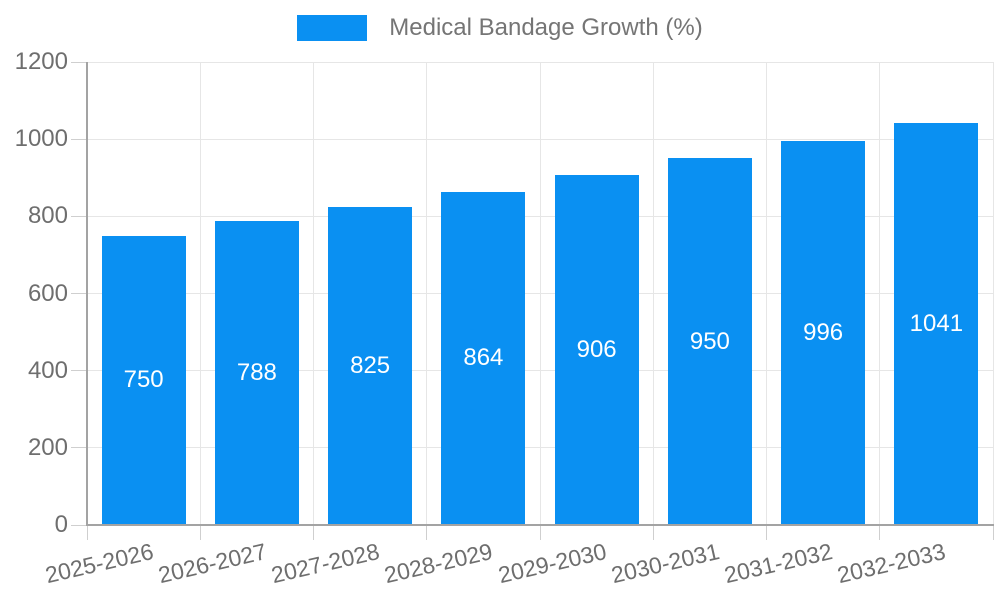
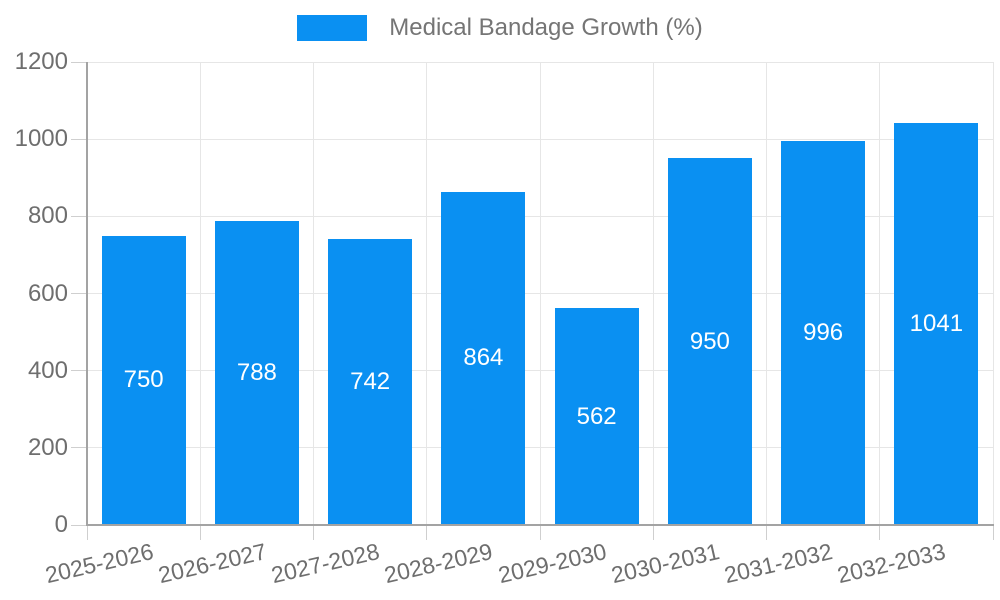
2027-2028: 825 -> 742
2029-2030: 906 -> 562
